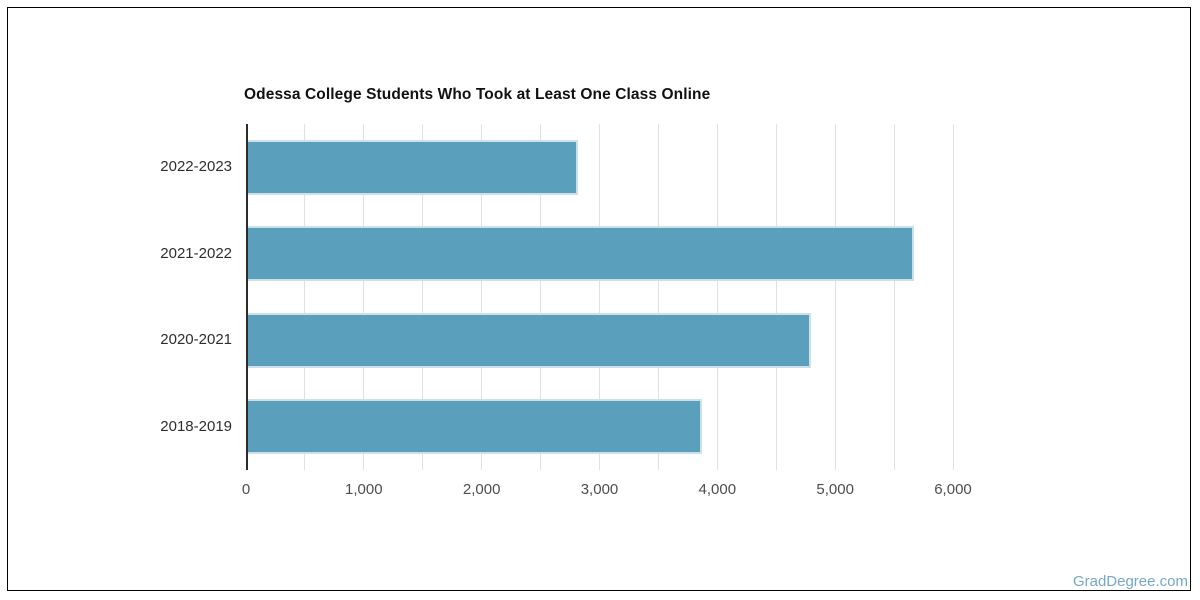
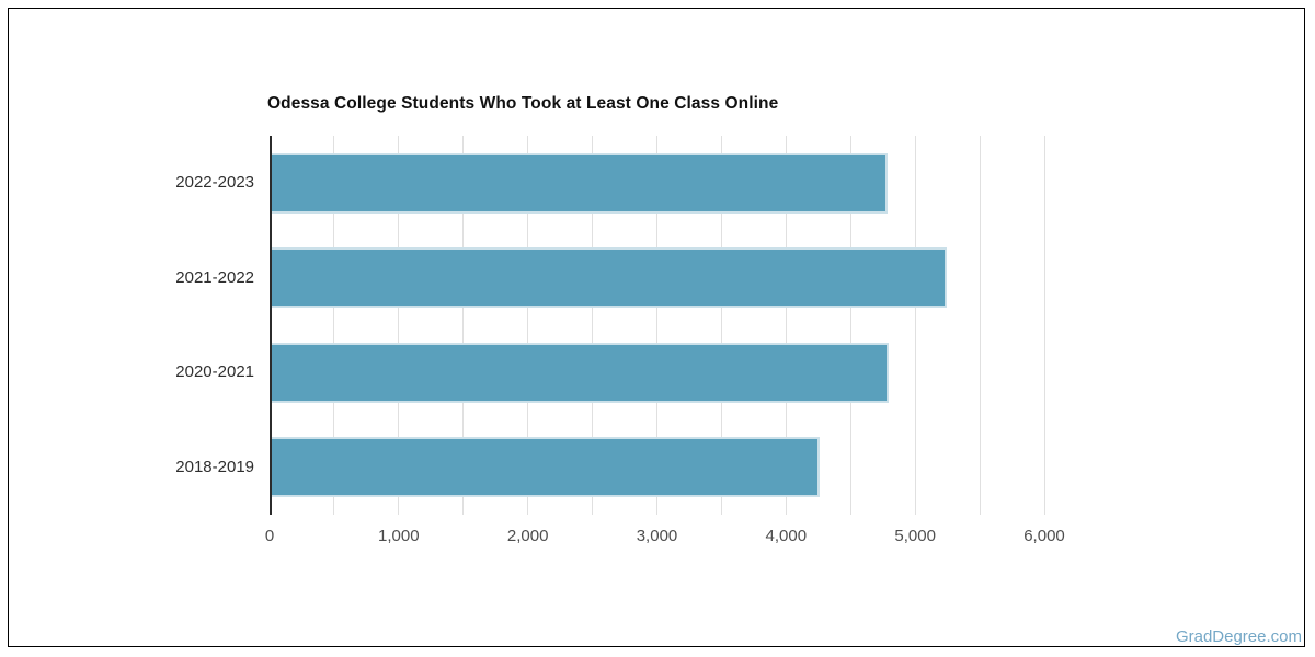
2022-2023: 2800 -> 4770
2021-2022: 5650 -> 5230
2018-2019: 3850 -> 4240
